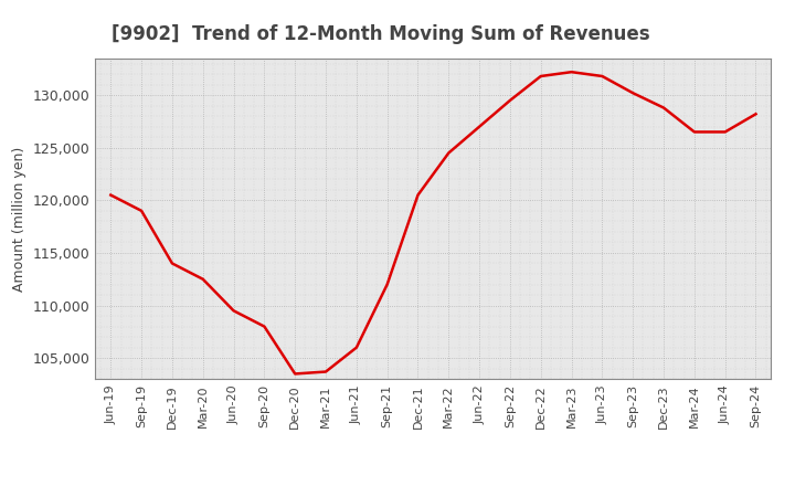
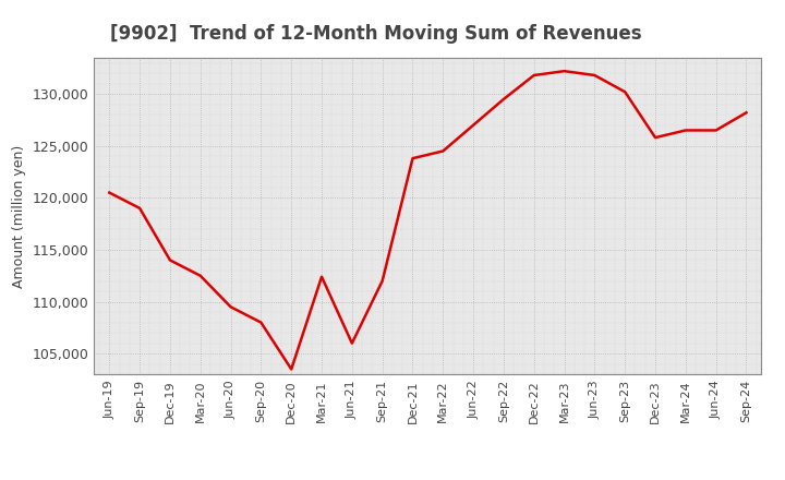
Mar-21: 103,700 -> 112,400
Dec-21: 120,500 -> 123,800
Dec-23: 128,800 -> 125,800
